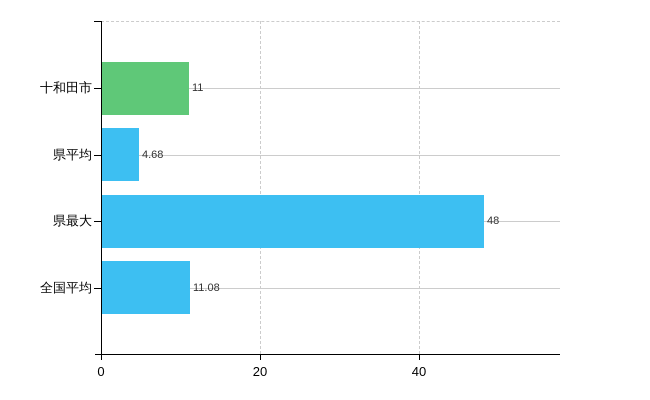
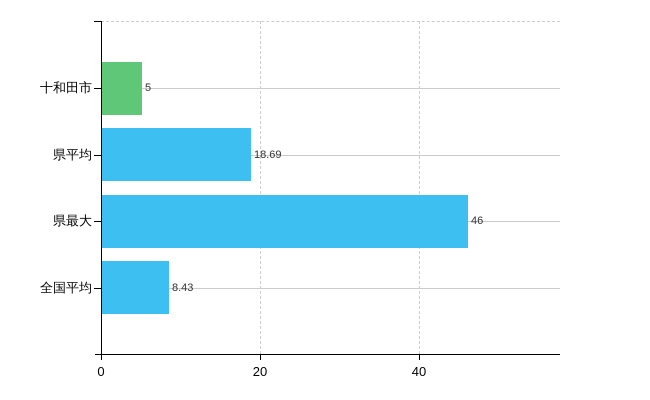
十和田市: 11 -> 5
県平均: 4.68 -> 18.69
県最大: 48 -> 46
全国平均: 11.08 -> 8.43
